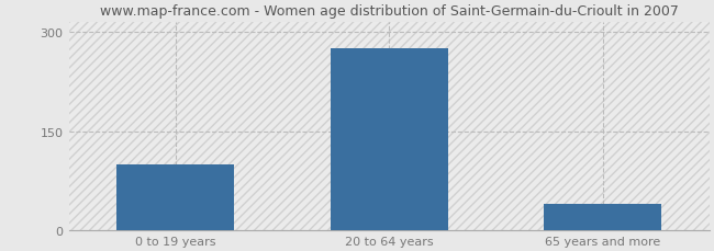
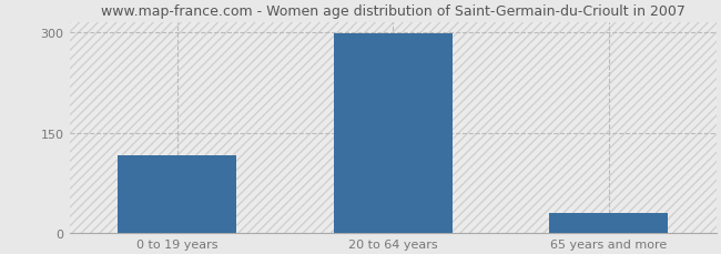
0 to 19 years: 100 -> 116
20 to 64 years: 275 -> 298
65 years and more: 40 -> 30
